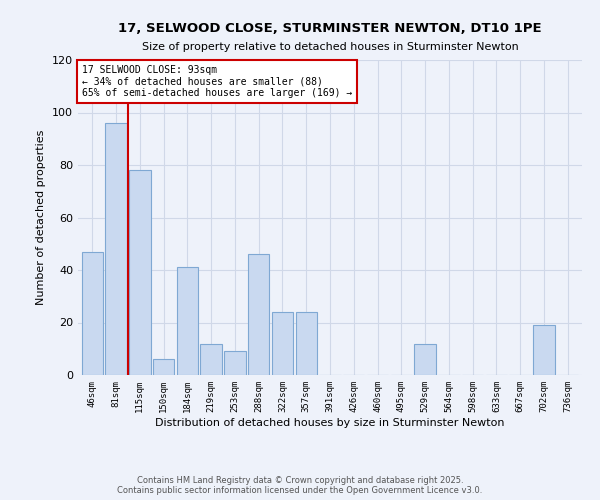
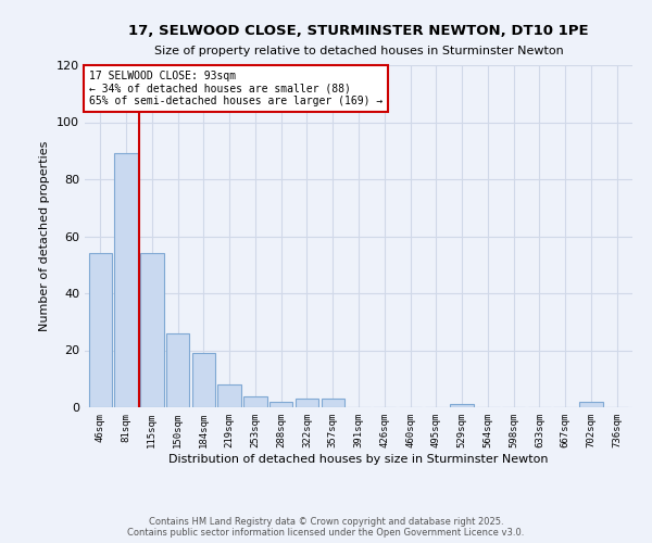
46sqm: 47 -> 54
81sqm: 96 -> 89
115sqm: 78 -> 54
150sqm: 6 -> 26
184sqm: 41 -> 19
219sqm: 12 -> 8
253sqm: 9 -> 4
288sqm: 46 -> 2
322sqm: 24 -> 3
357sqm: 24 -> 3
529sqm: 12 -> 1
702sqm: 19 -> 2
